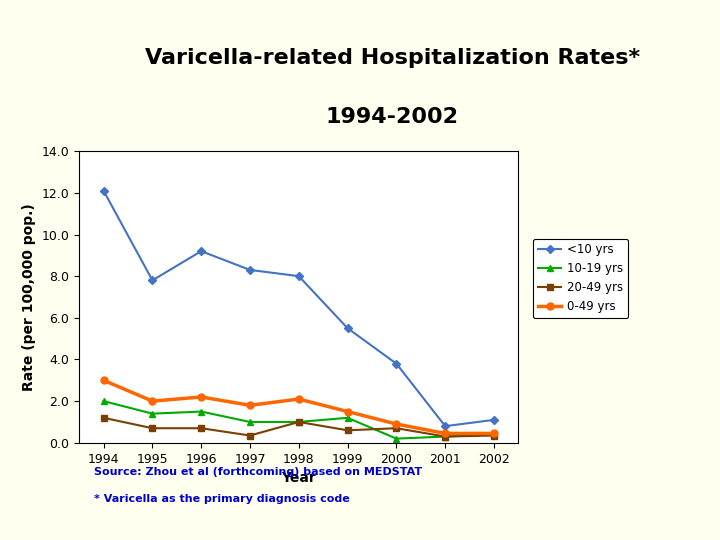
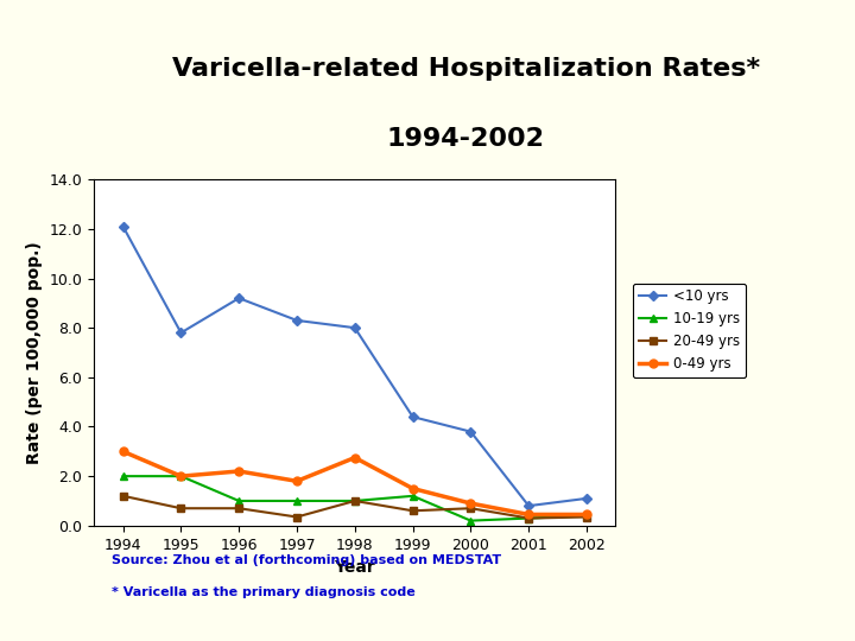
10-19 yrs/1995: 1.4 -> 2.0
10-19 yrs/1996: 1.5 -> 1.0
0-49 yrs/1998: 2.10 -> 2.75
<10 yrs/1999: 5.5 -> 4.4
